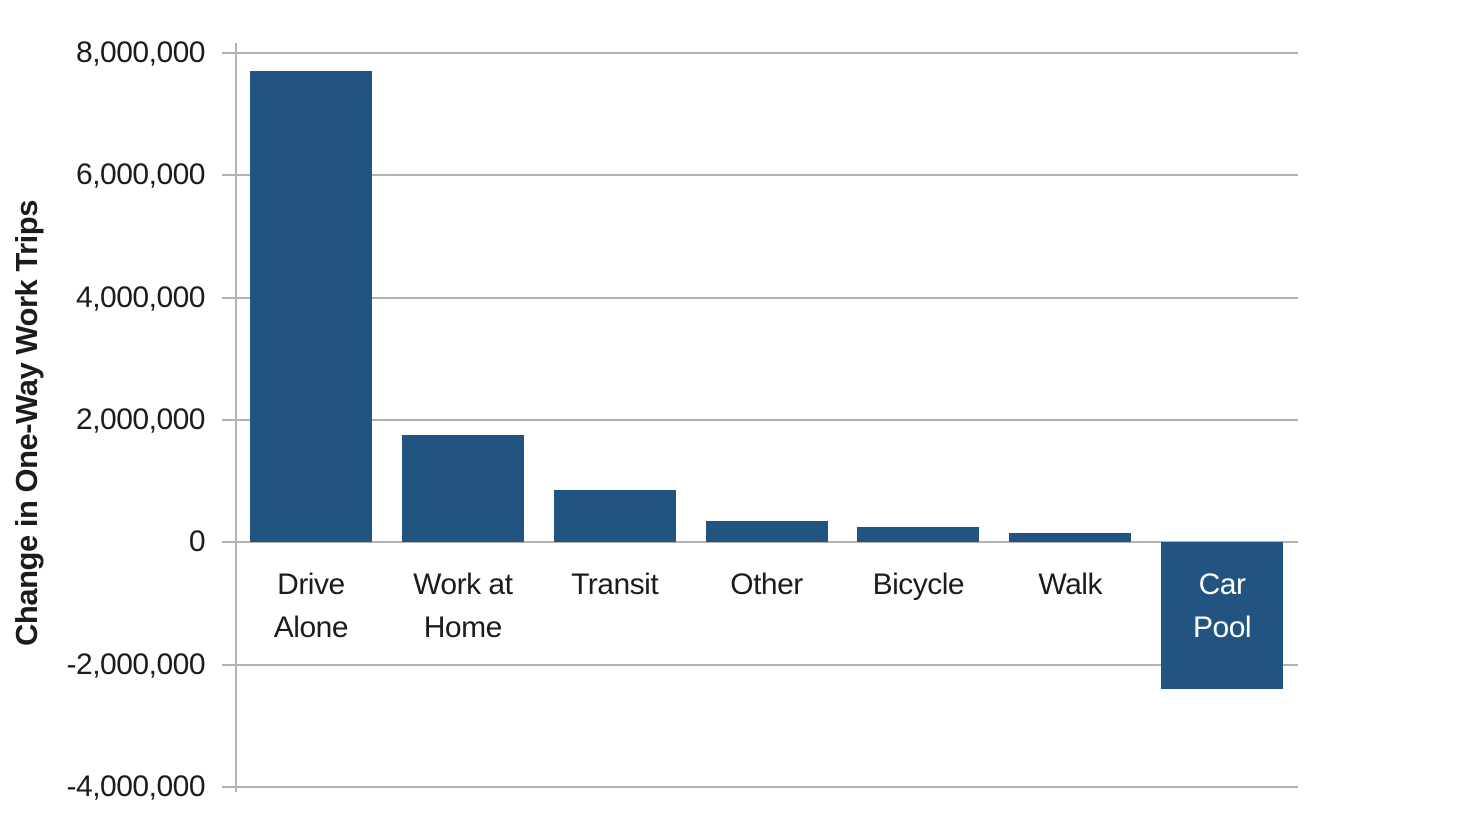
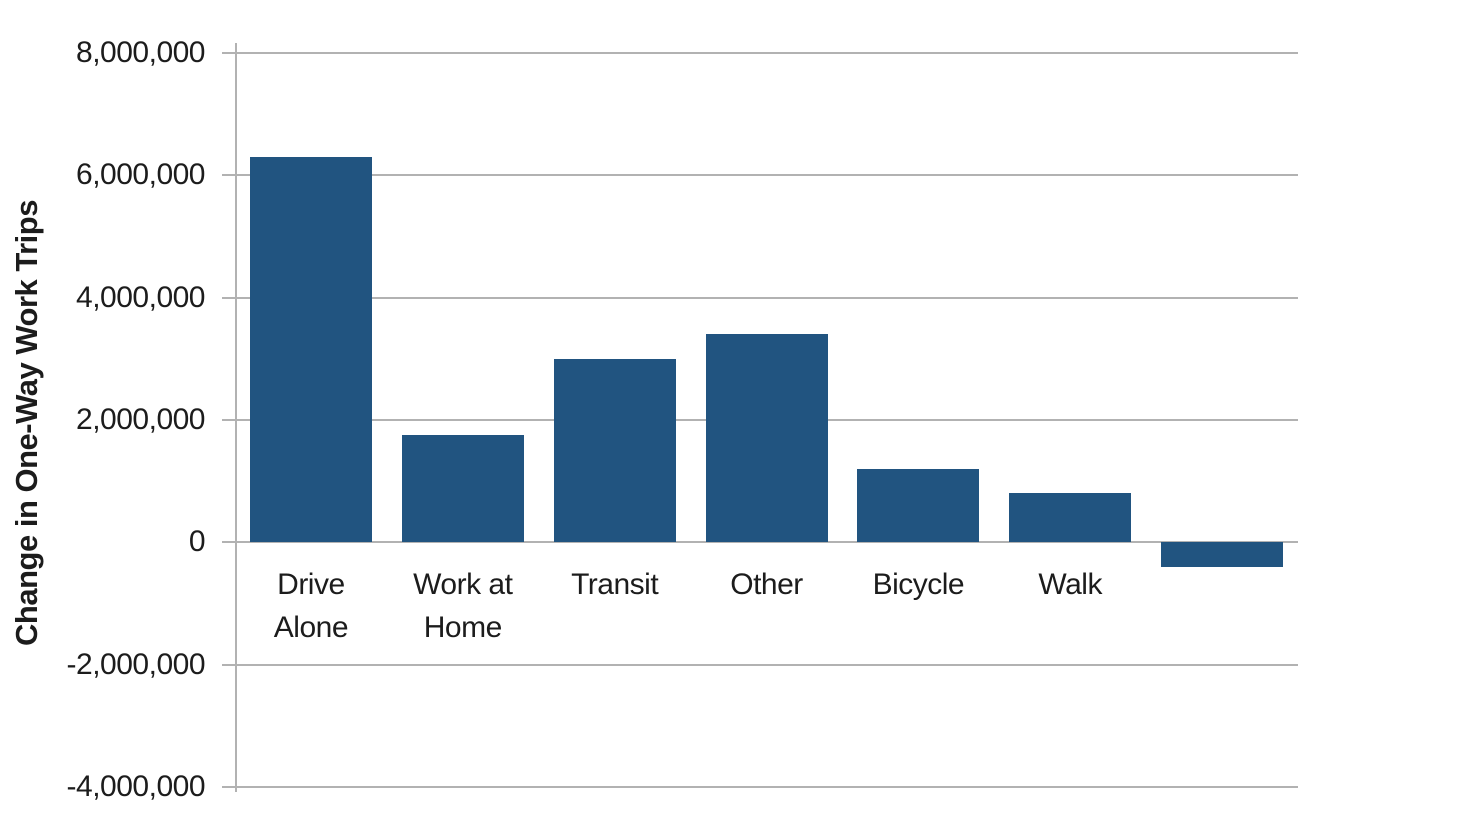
Drive Alone: 7700000 -> 6300000
Transit: 800000 -> 3000000
Other: 400000 -> 3400000
Bicycle: 200000 -> 1200000
Walk: 200000 -> 800000
Car Pool: -2400000 -> -400000
